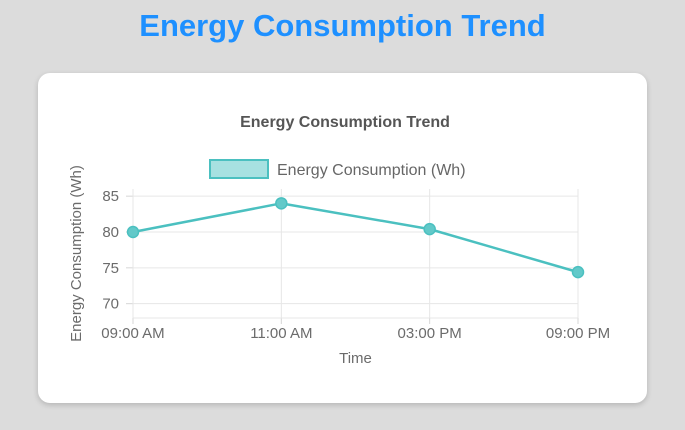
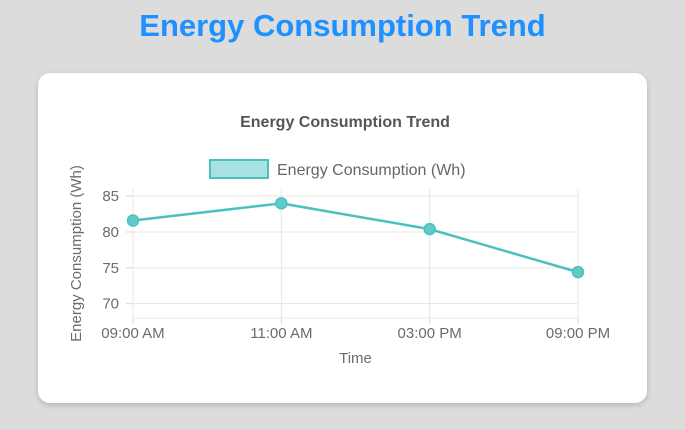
09:00 AM: 80 -> 82
